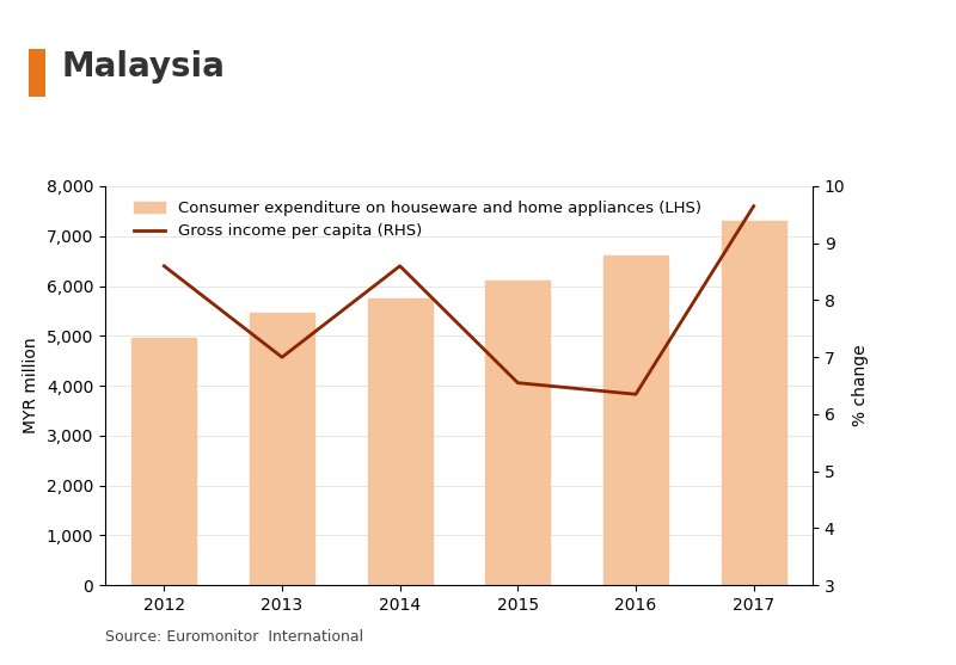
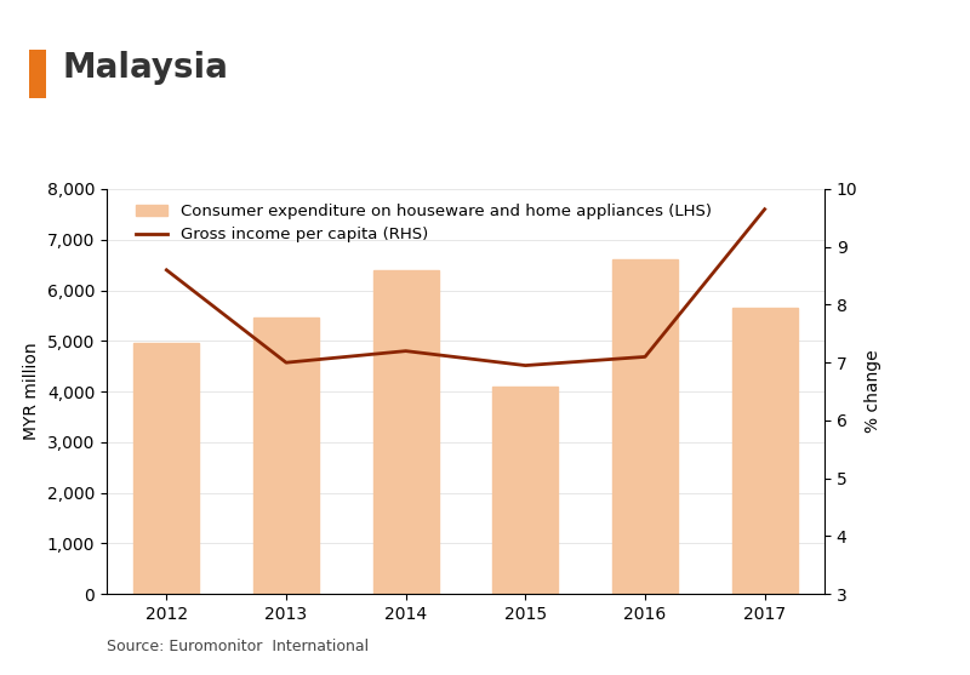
Consumer expenditure on houseware and home appliances (LHS)/2014: 5,750 -> 6,400
Gross income per capita (RHS)/2014: 8.60 -> 7.20
Consumer expenditure on houseware and home appliances (LHS)/2015: 6,100 -> 4,100
Gross income per capita (RHS)/2015: 6.55 -> 6.95
Gross income per capita (RHS)/2016: 6.35 -> 7.10
Consumer expenditure on houseware and home appliances (LHS)/2017: 7,300 -> 5,650
